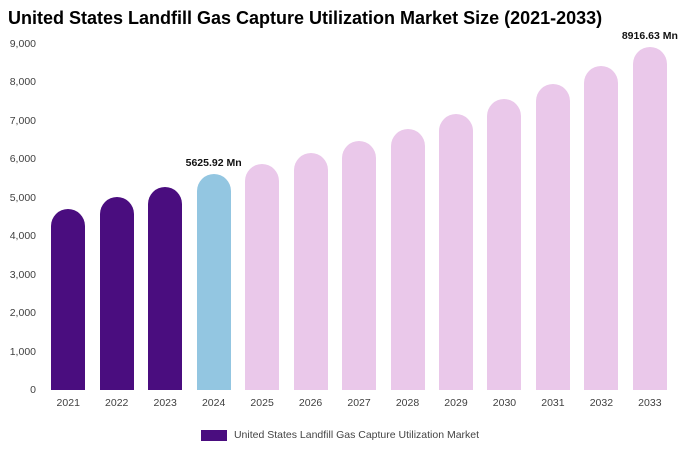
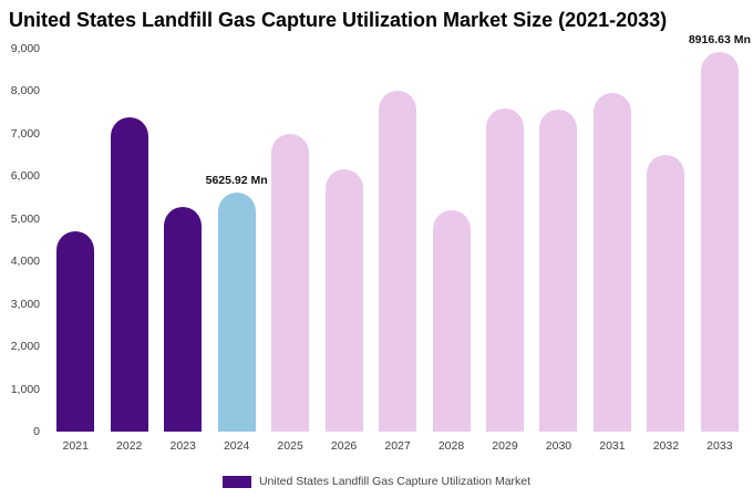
2022: 5000 -> 7400
2025: 5900 -> 7000
2027: 6500 -> 8000
2028: 6800 -> 5200
2029: 7200 -> 7600
2032: 8400 -> 6500
